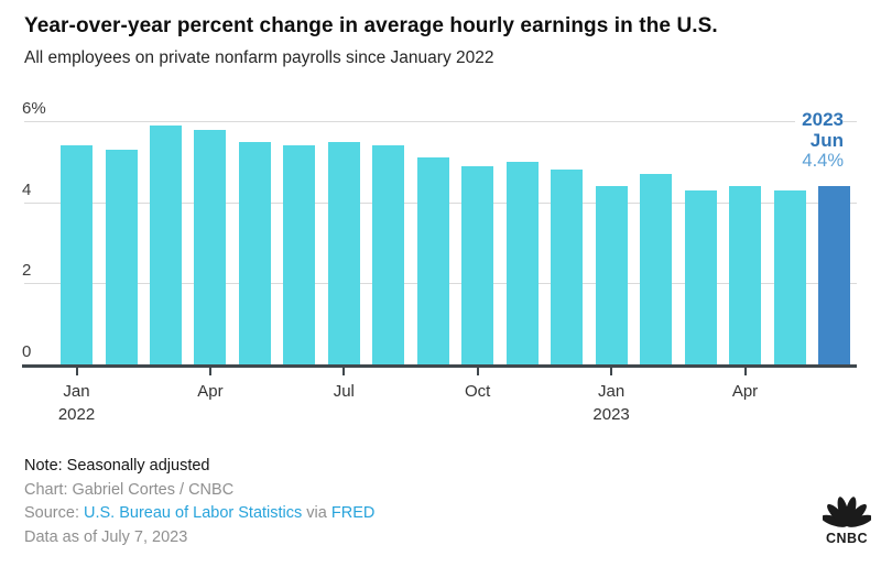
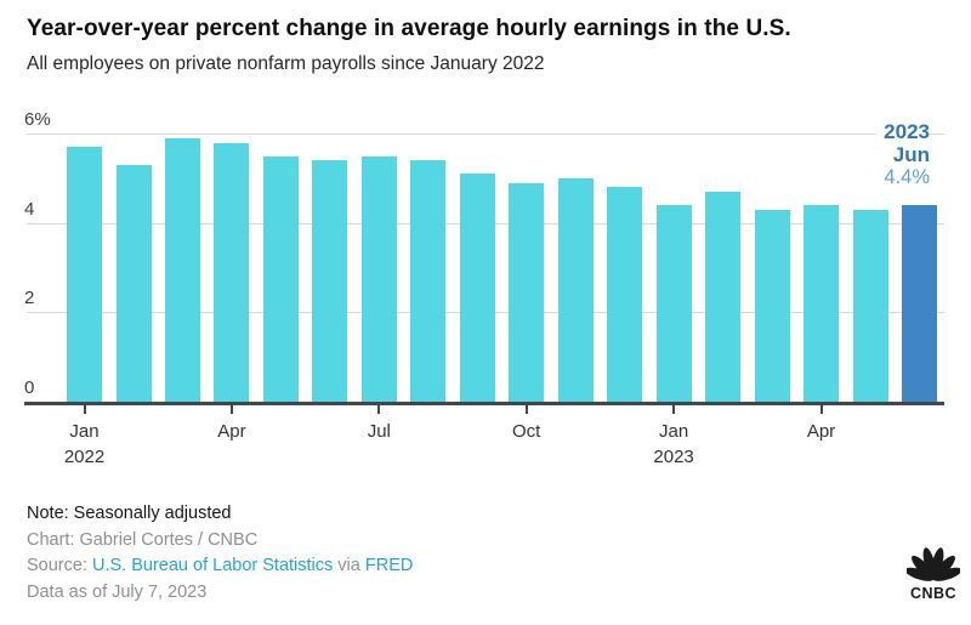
Jan 2022: 5.4% -> 5.7%
